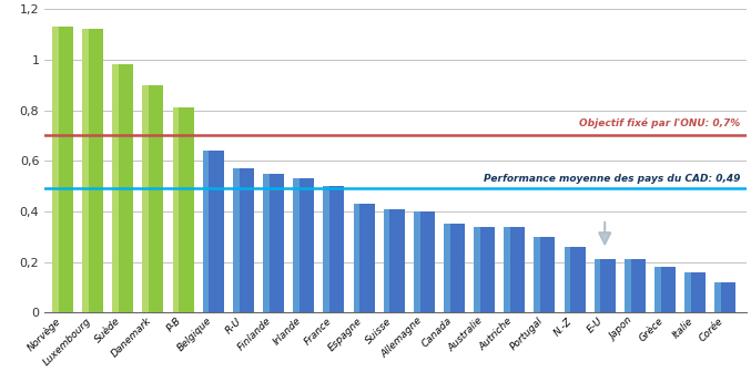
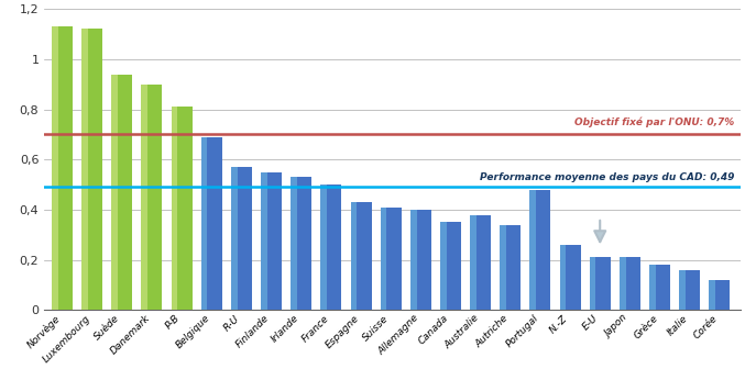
Suède: 0,98 -> 0,94
Belgique: 0,64 -> 0,69
Australie: 0,34 -> 0,38
Portugal: 0,30 -> 0,48
